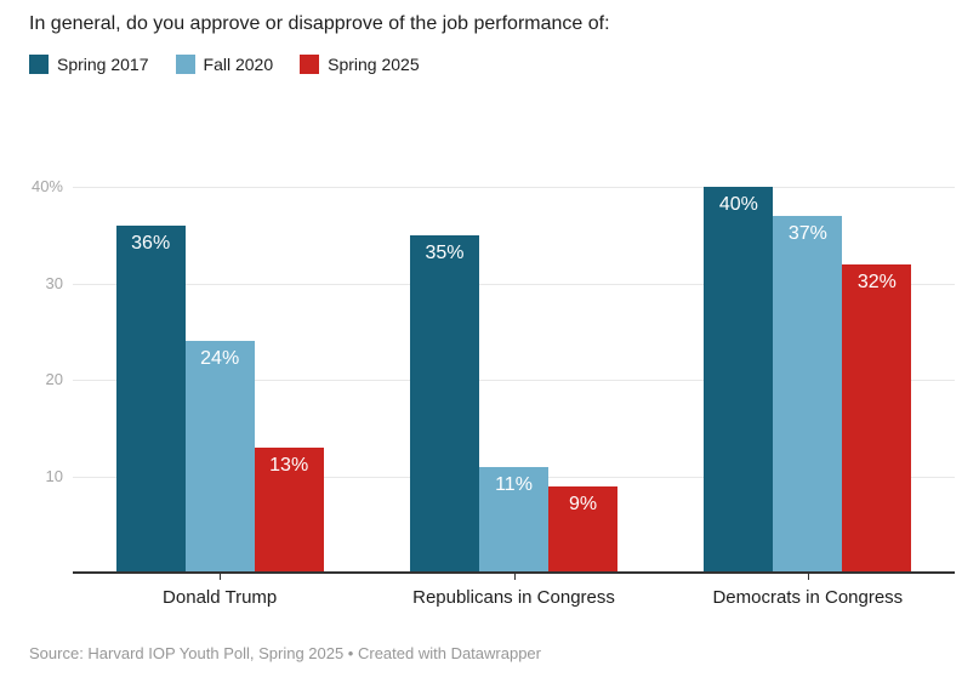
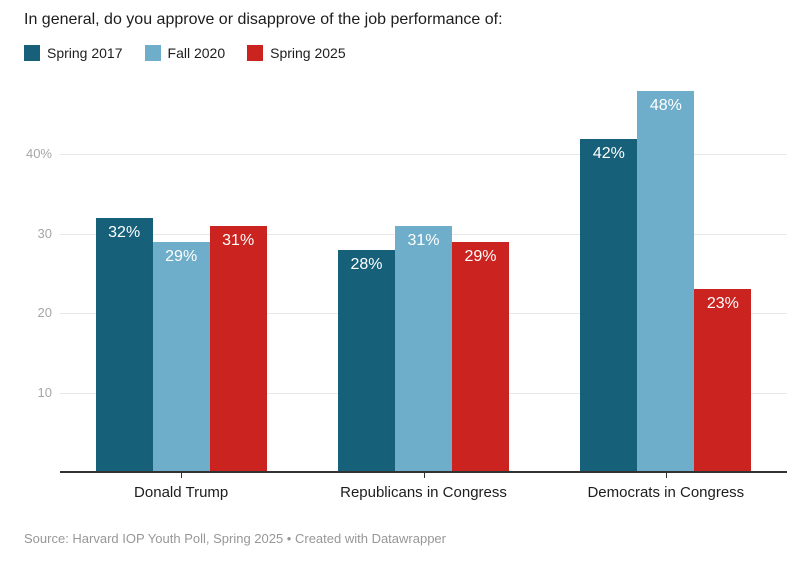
Spring 2017/Donald Trump: 36% -> 32%
Fall 2020/Donald Trump: 24% -> 29%
Spring 2025/Donald Trump: 13% -> 31%
Spring 2017/Republicans in Congress: 35% -> 28%
Fall 2020/Republicans in Congress: 11% -> 31%
Spring 2025/Republicans in Congress: 9% -> 29%
Spring 2017/Democrats in Congress: 40% -> 42%
Fall 2020/Democrats in Congress: 37% -> 48%
Spring 2025/Democrats in Congress: 32% -> 23%
